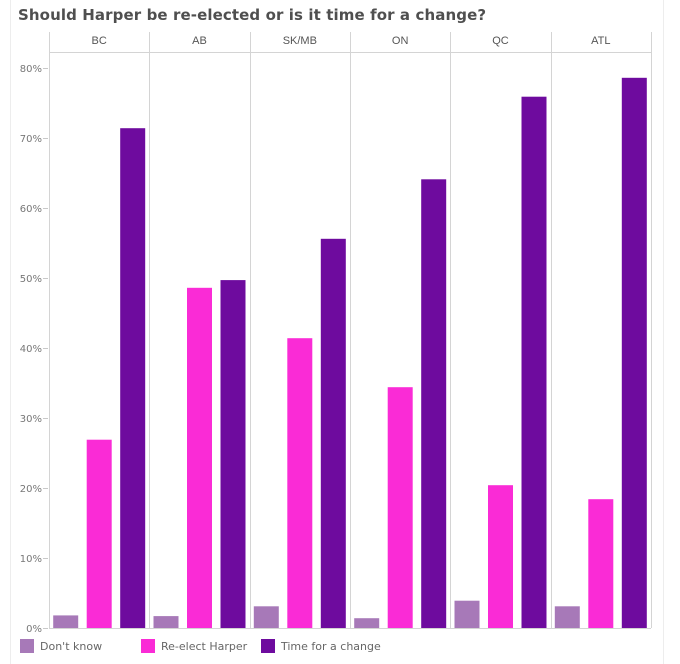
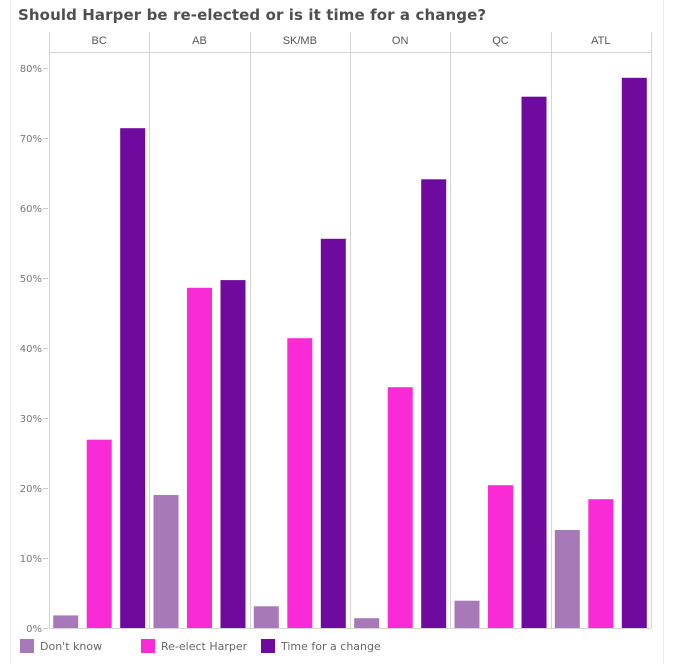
Don't know/AB: 2% -> 19%
Don't know/ATL: 3% -> 14%
